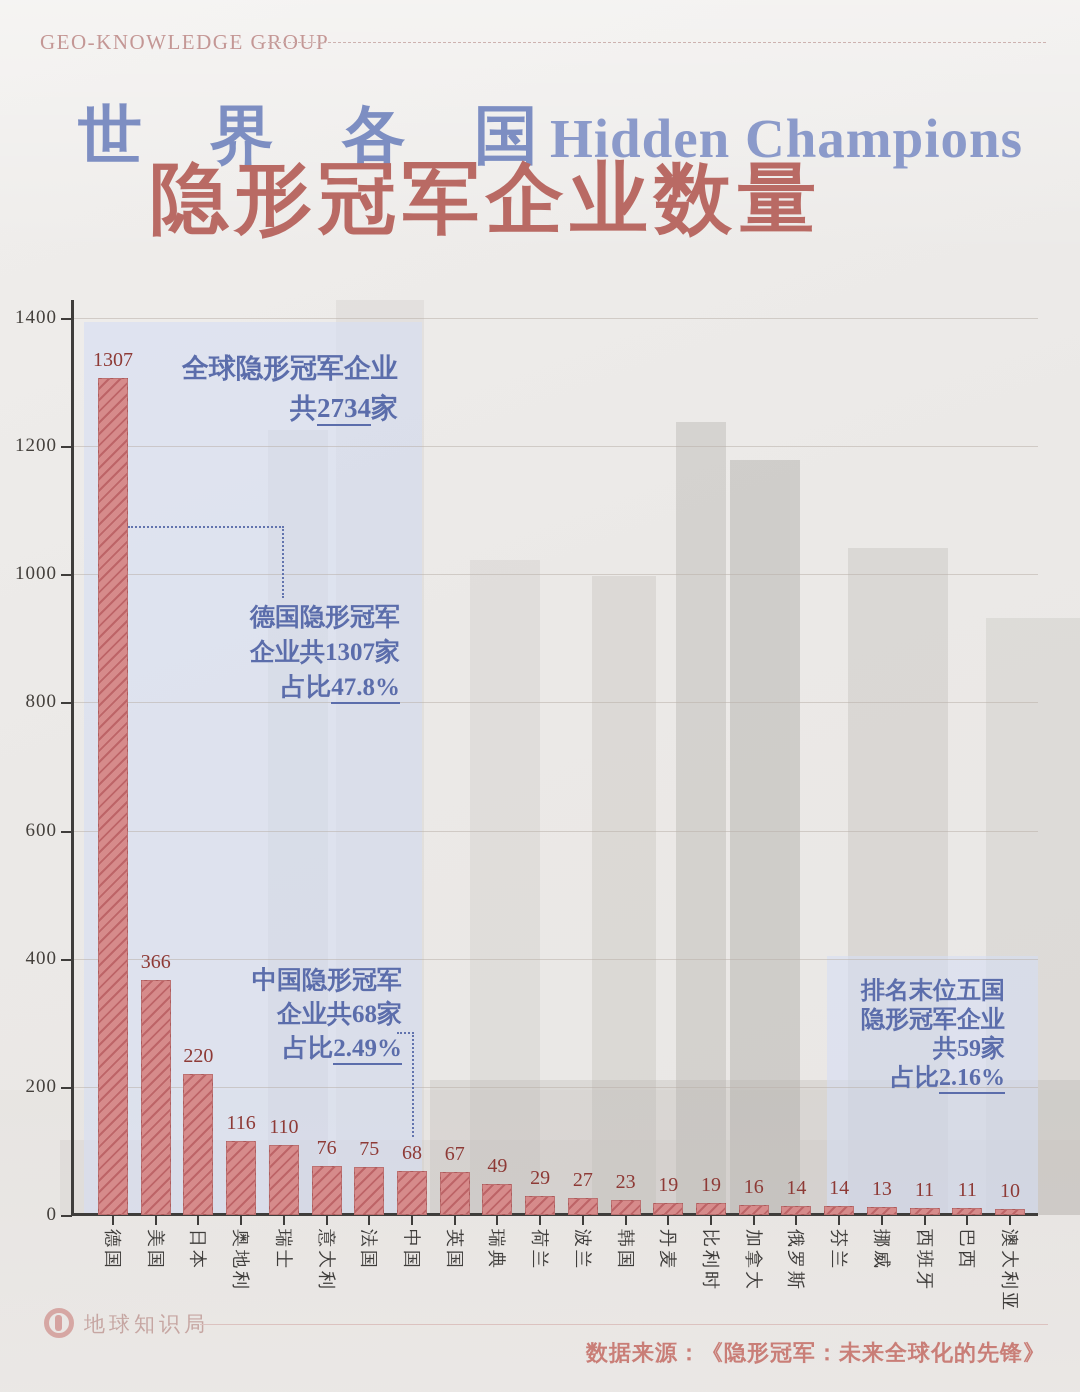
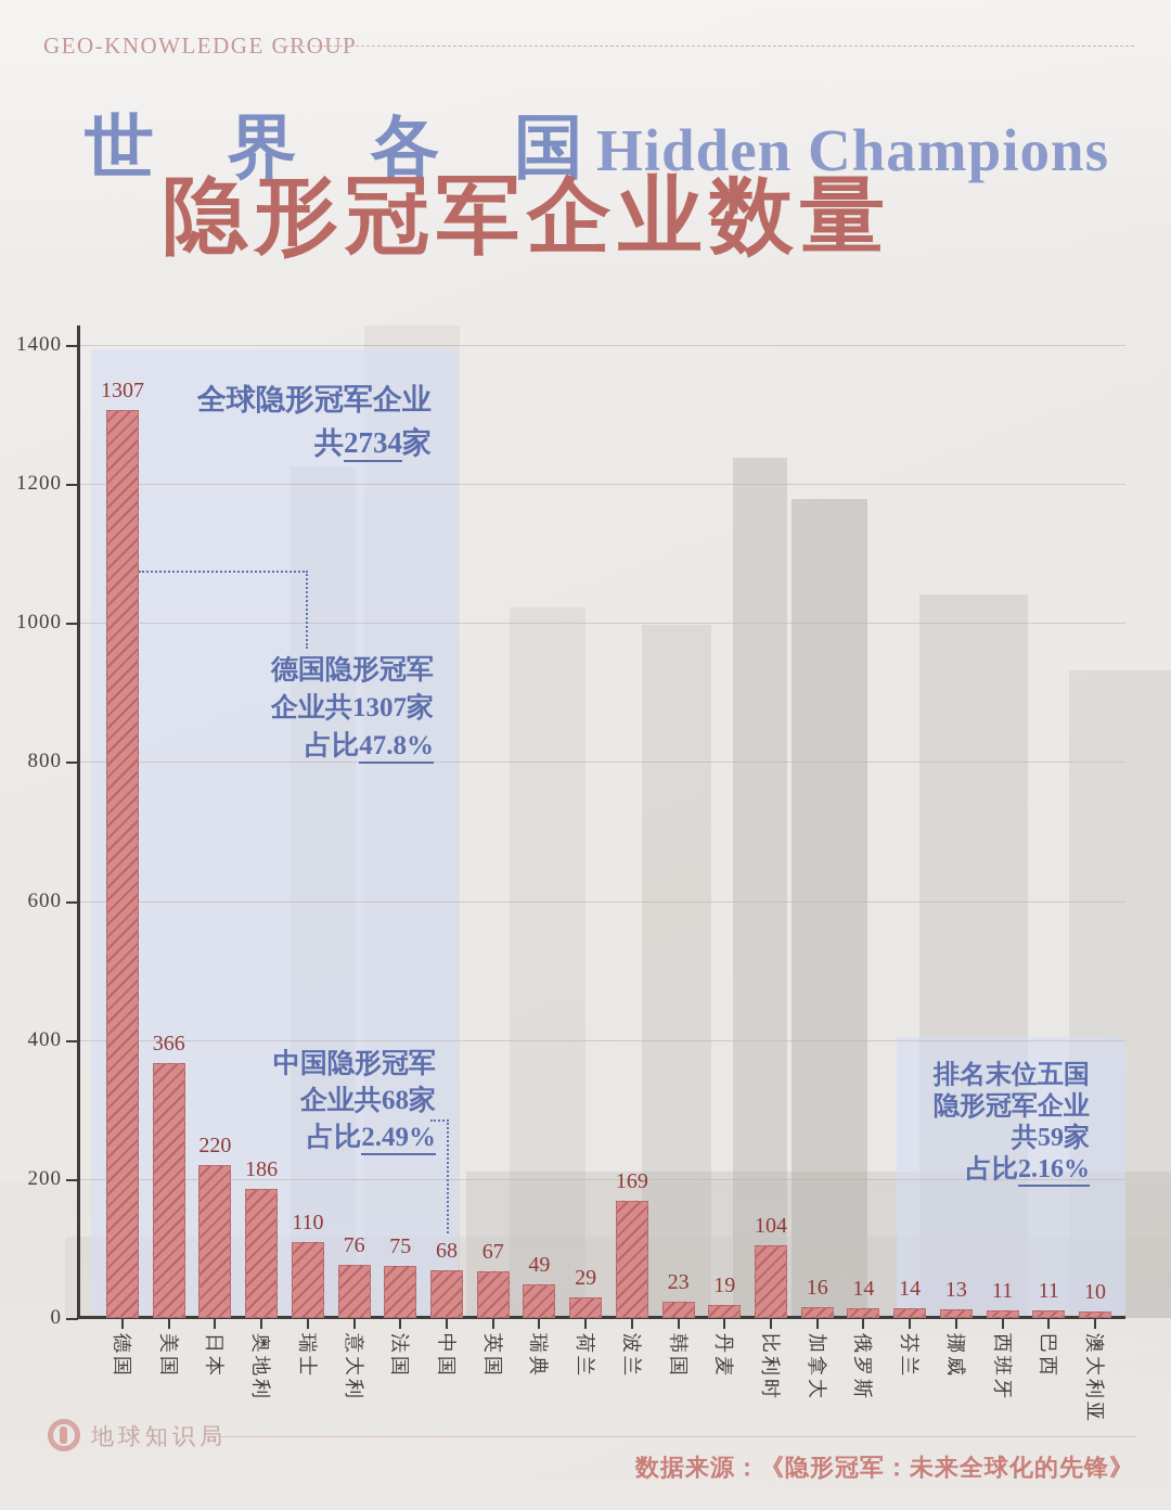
奥地利: 116 -> 186
波兰: 27 -> 169
比利时: 19 -> 104
